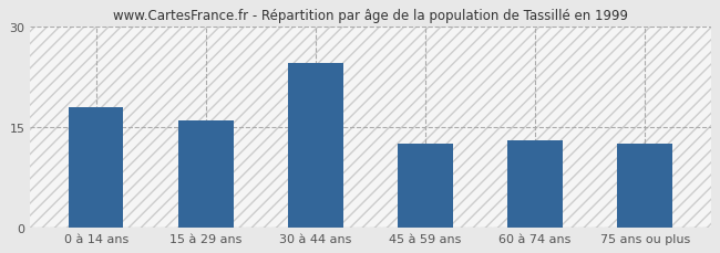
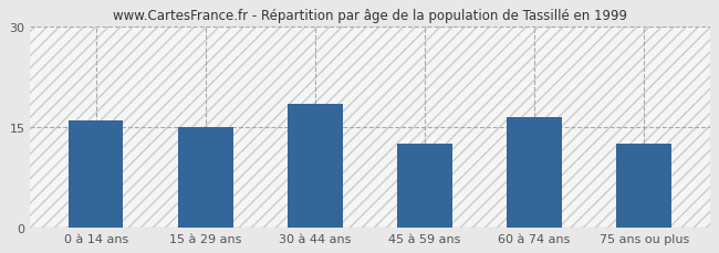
0 à 14 ans: 18.0 -> 16.0
15 à 29 ans: 16.0 -> 15.0
30 à 44 ans: 24.6 -> 18.5
60 à 74 ans: 13.0 -> 16.5
